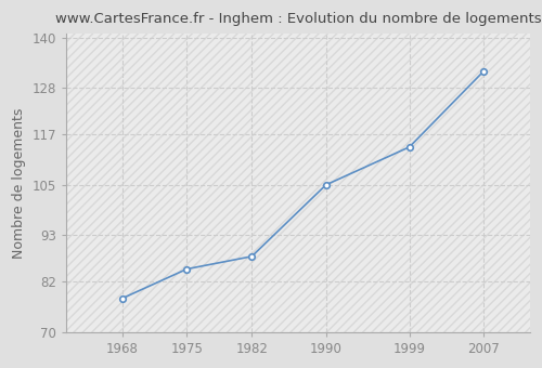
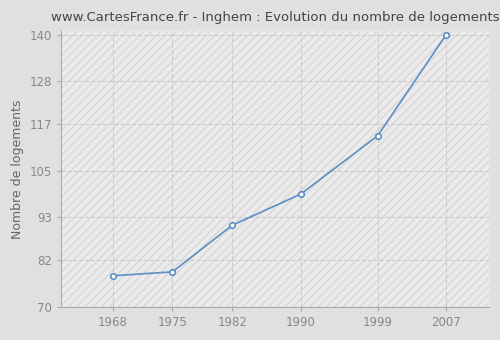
1975: 85 -> 79
1982: 88 -> 91
1990: 105 -> 99
2007: 132 -> 140
